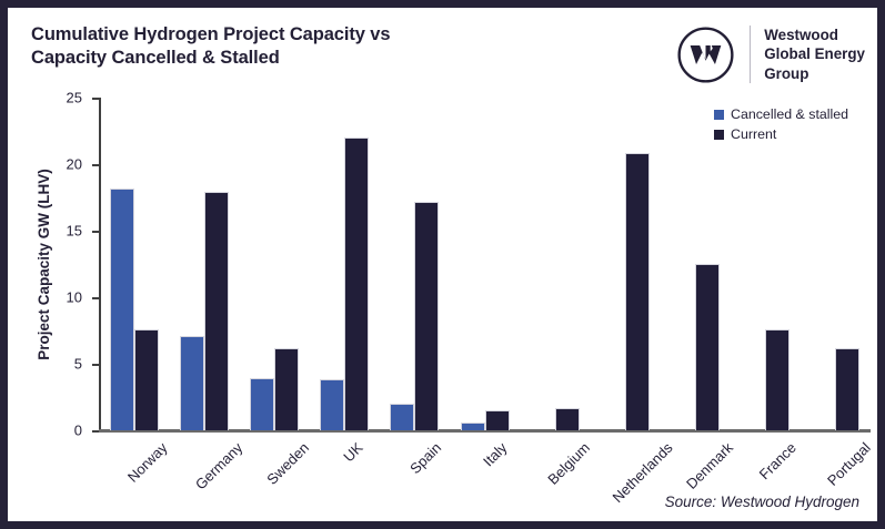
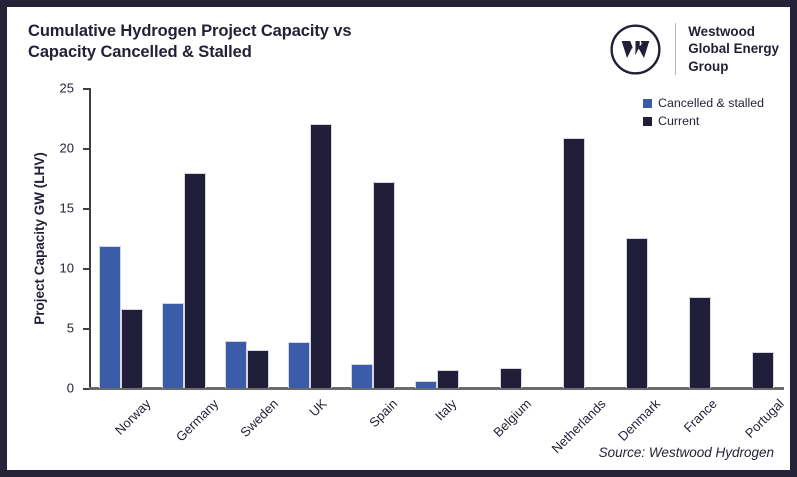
Cancelled & stalled/Norway: 18.2 -> 11.8
Current/Norway: 7.6 -> 6.6
Current/Sweden: 6.2 -> 3.2
Current/Portugal: 6.2 -> 3.0
